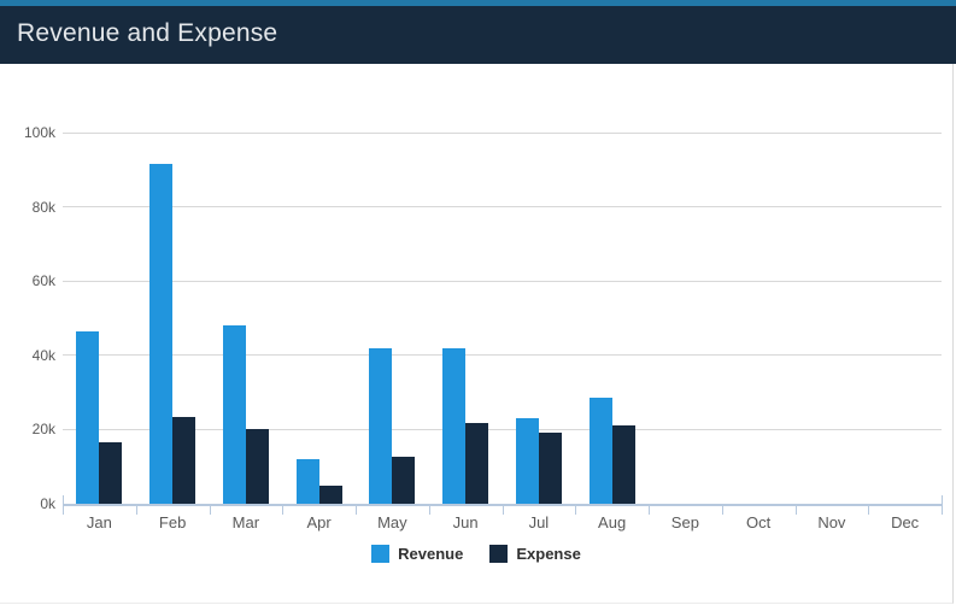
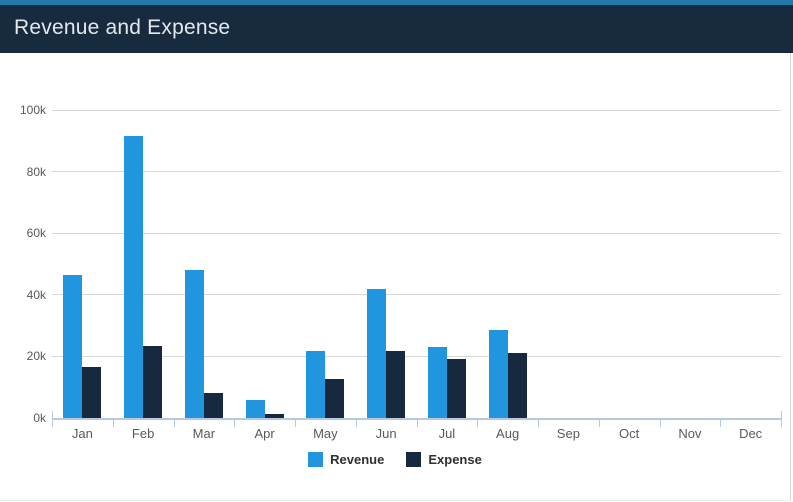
Expense/Mar: 20k -> 8k
Revenue/Apr: 12k -> 6k
Expense/Apr: 5k -> 1k
Revenue/May: 42k -> 22k
